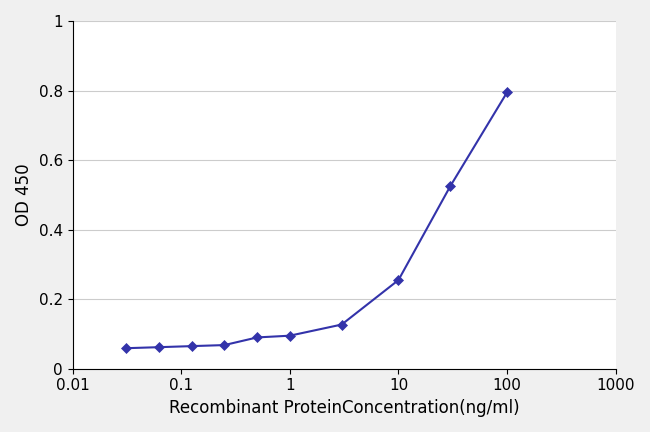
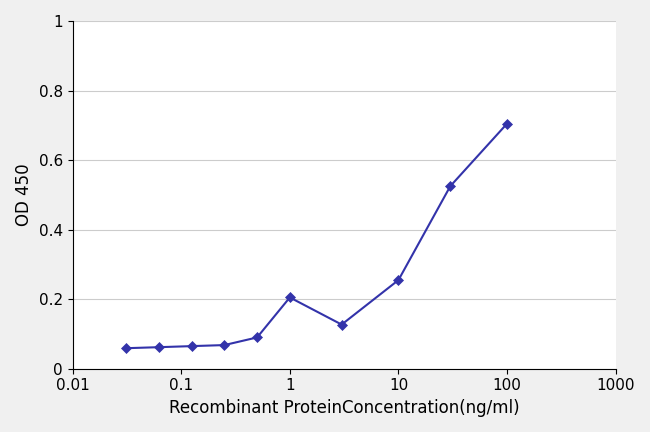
1: 0.095 -> 0.205
100: 0.795 -> 0.705
